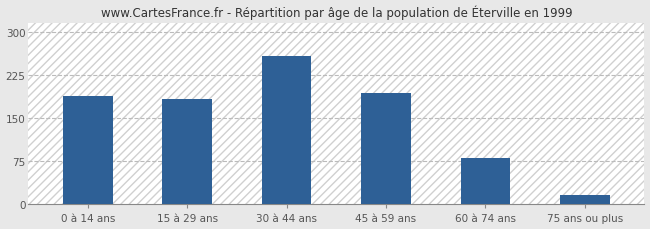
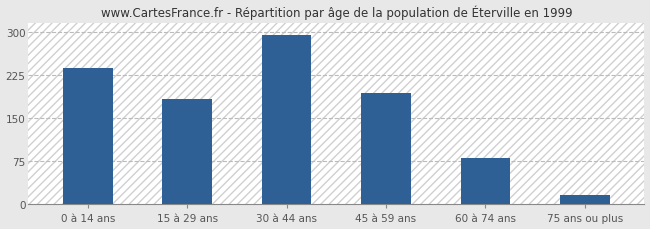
0 à 14 ans: 188 -> 237
30 à 44 ans: 258 -> 295
